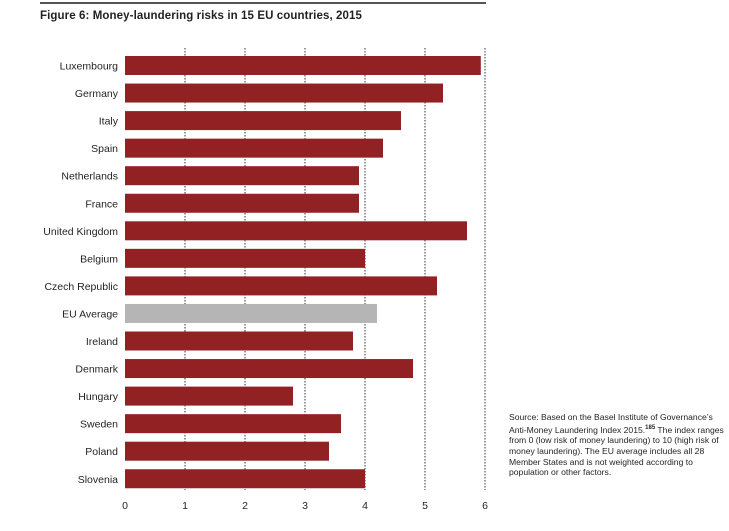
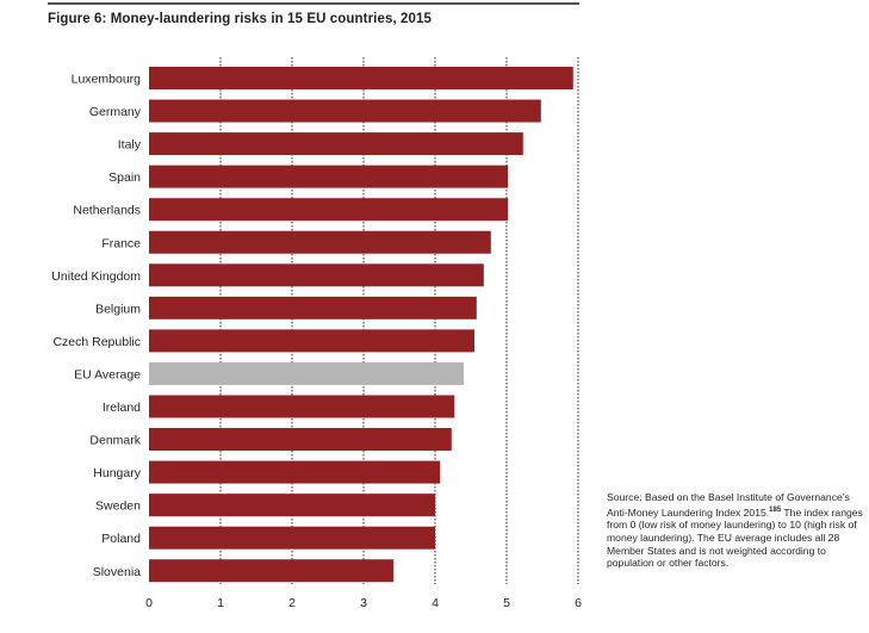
Germany: 5.3 -> 5.5
Italy: 4.6 -> 5.2
Spain: 4.3 -> 5.0
Netherlands: 3.9 -> 5.0
France: 3.9 -> 4.8
United Kingdom: 5.7 -> 4.7
Belgium: 4.0 -> 4.6
Czech Republic: 5.2 -> 4.5
EU Average: 4.2 -> 4.4
Ireland: 3.8 -> 4.3
Denmark: 4.8 -> 4.2
Hungary: 2.8 -> 4.1
Sweden: 3.6 -> 4.0
Poland: 3.4 -> 4.0
Slovenia: 4.0 -> 3.4
